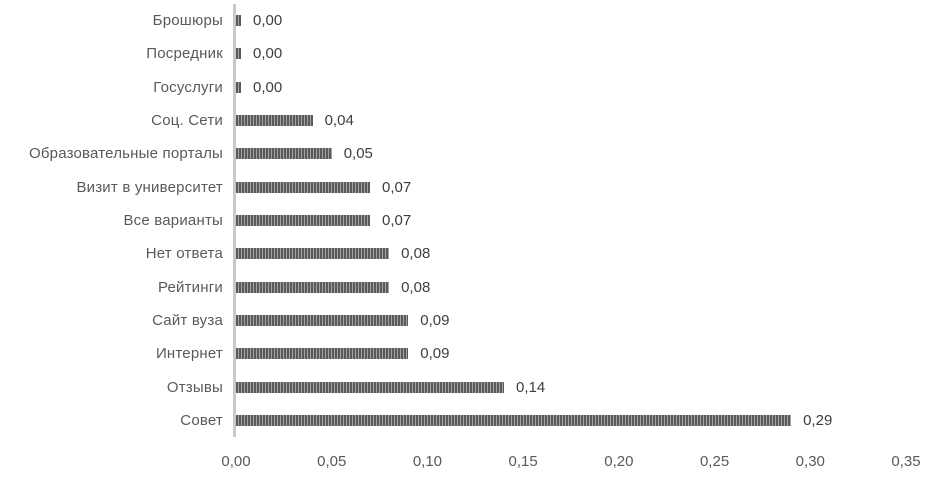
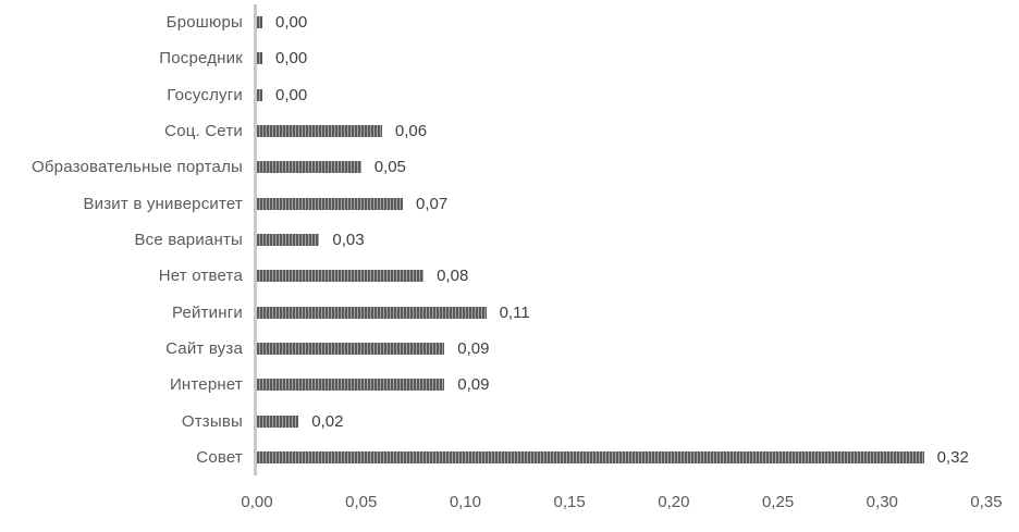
Соц. Сети: 0,04 -> 0,06
Все варианты: 0,07 -> 0,03
Рейтинги: 0,08 -> 0,11
Отзывы: 0,14 -> 0,02
Совет: 0,29 -> 0,32
